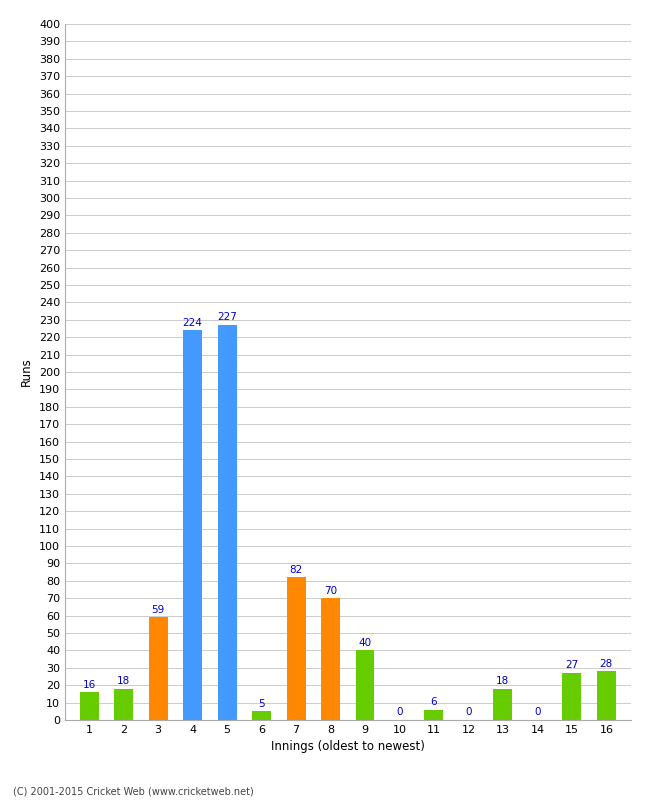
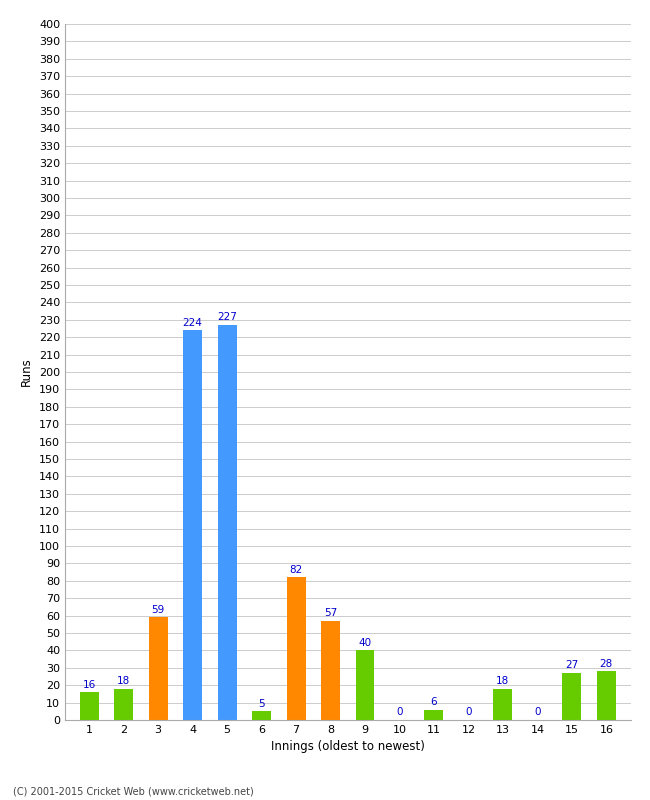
8: 70 -> 57
